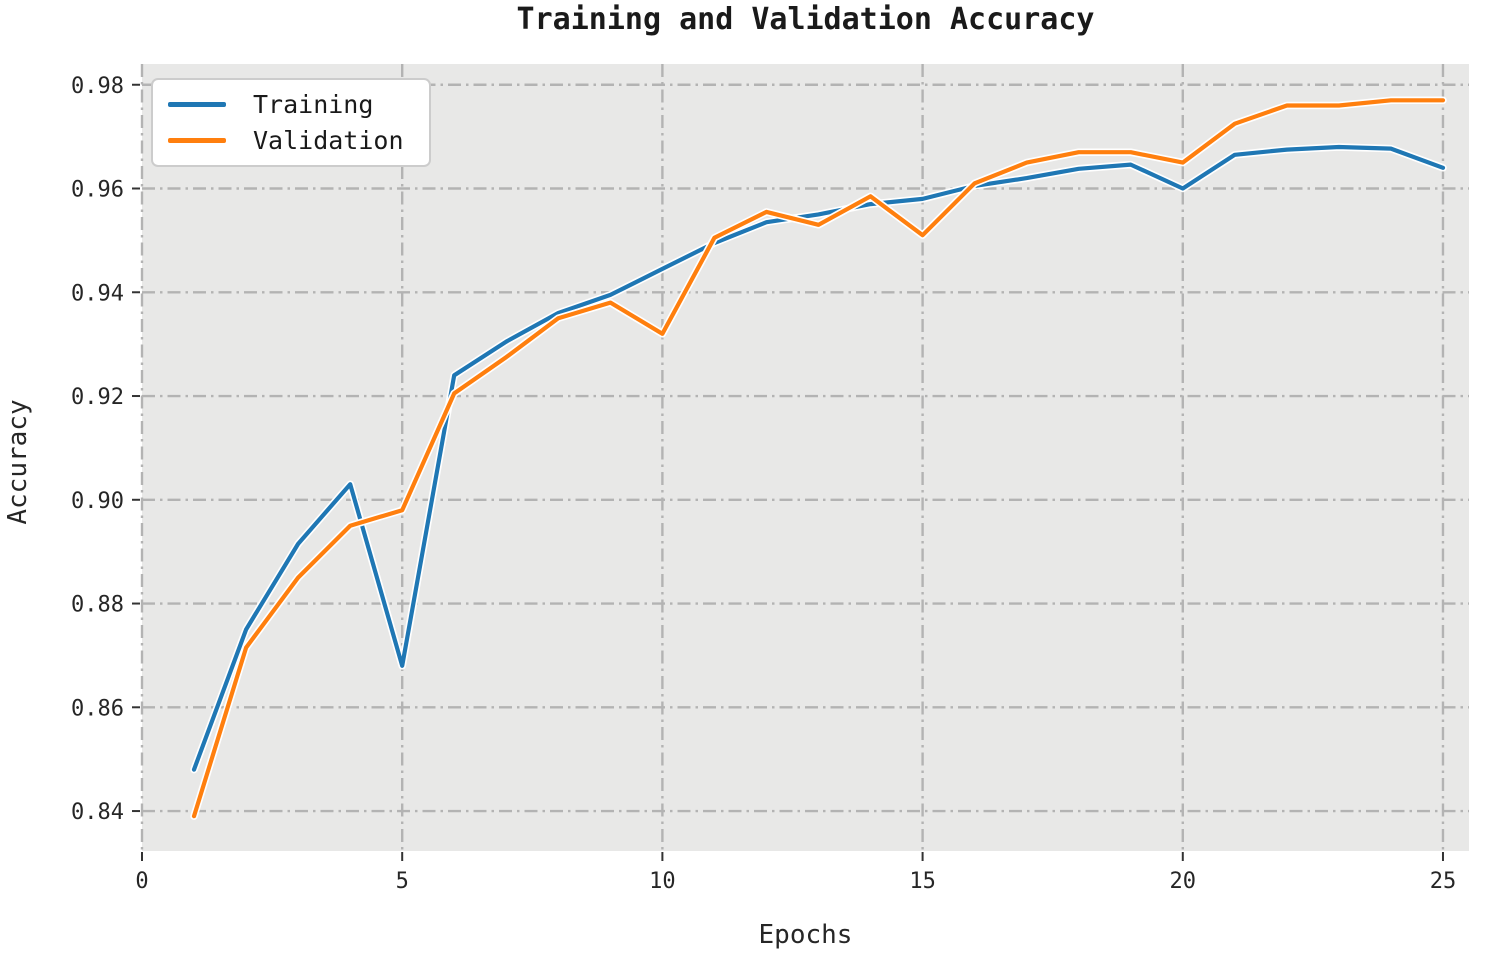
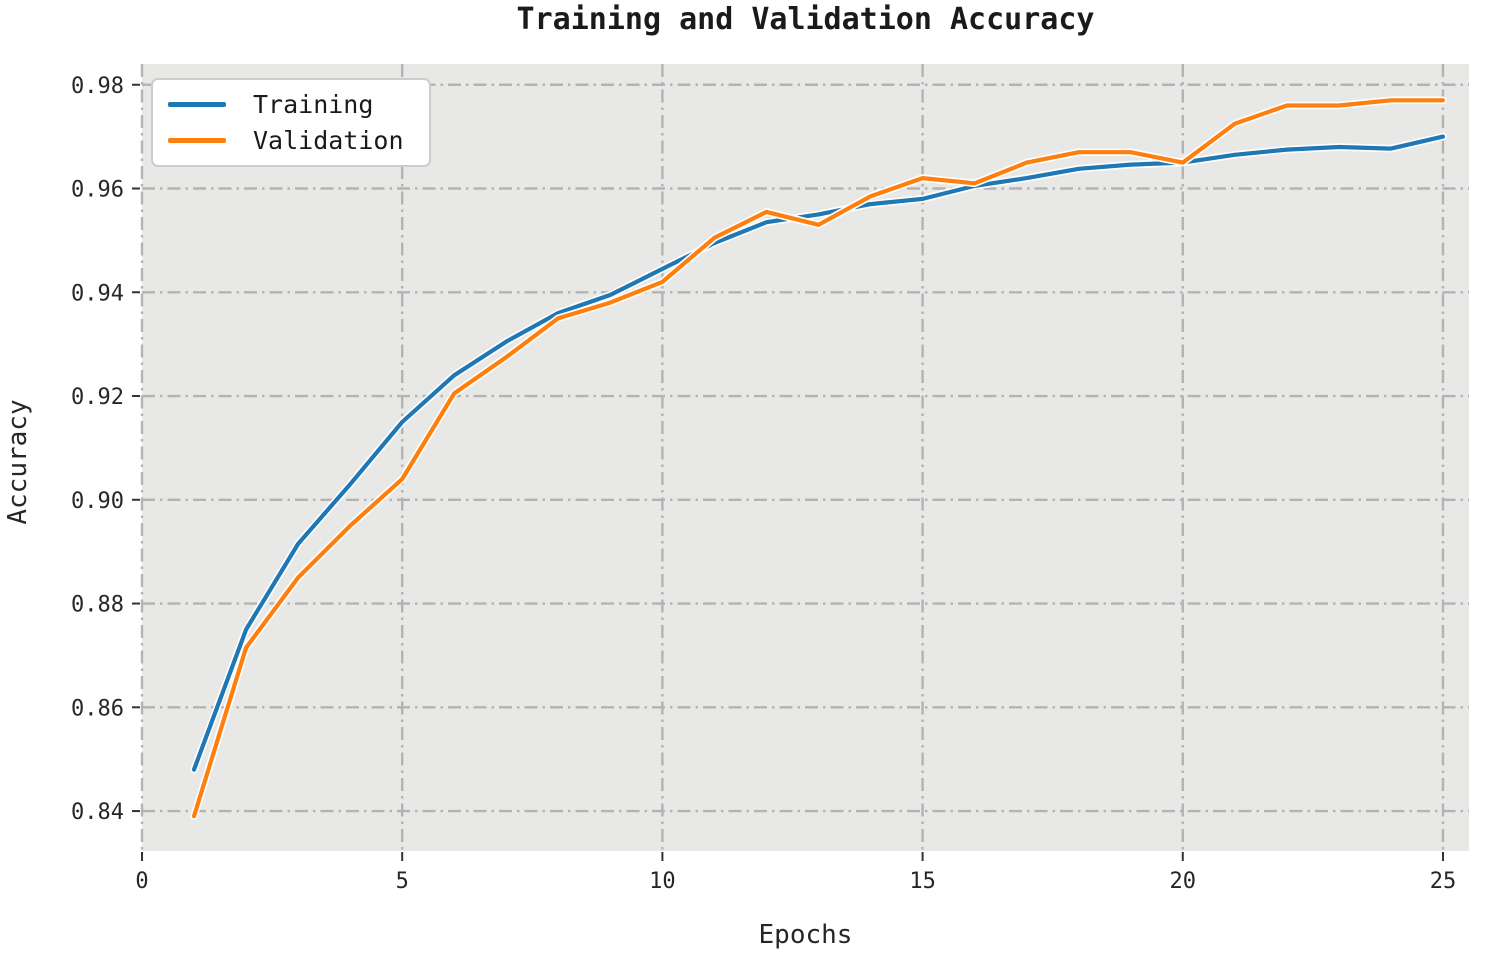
Training/5: 0.868 -> 0.915
Validation/5: 0.898 -> 0.904
Validation/10: 0.932 -> 0.942
Validation/15: 0.951 -> 0.962
Training/20: 0.960 -> 0.965
Training/25: 0.964 -> 0.970
